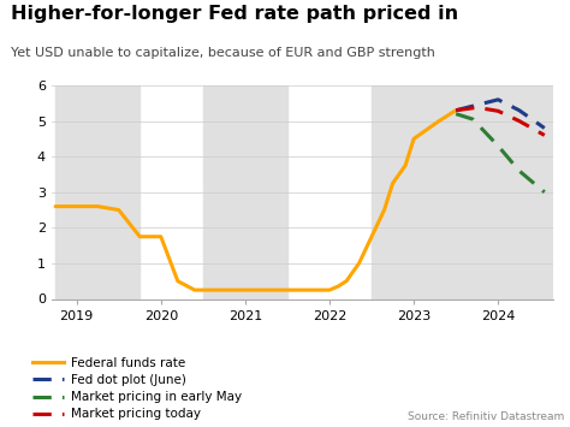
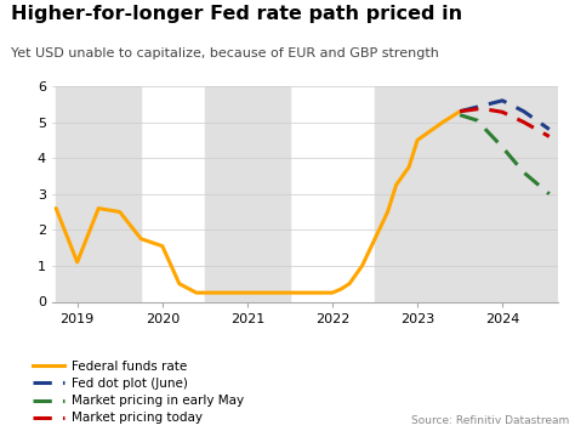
Federal funds rate/2019: 2.60 -> 1.10
Federal funds rate/2020: 1.75 -> 1.55
